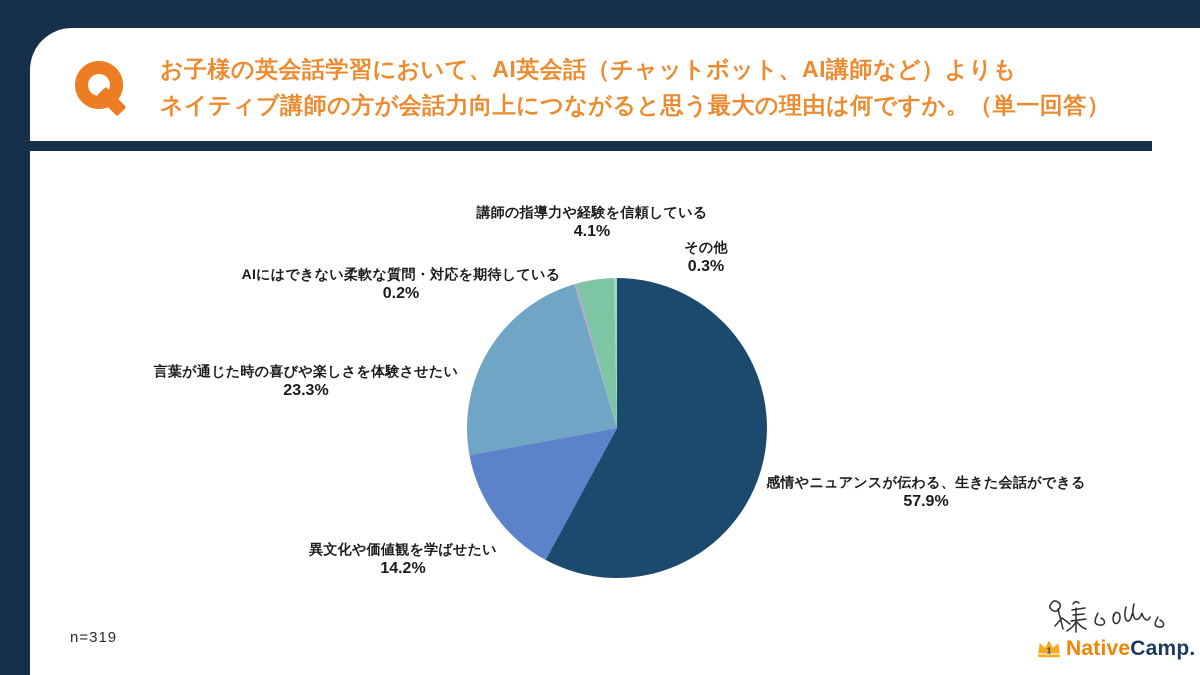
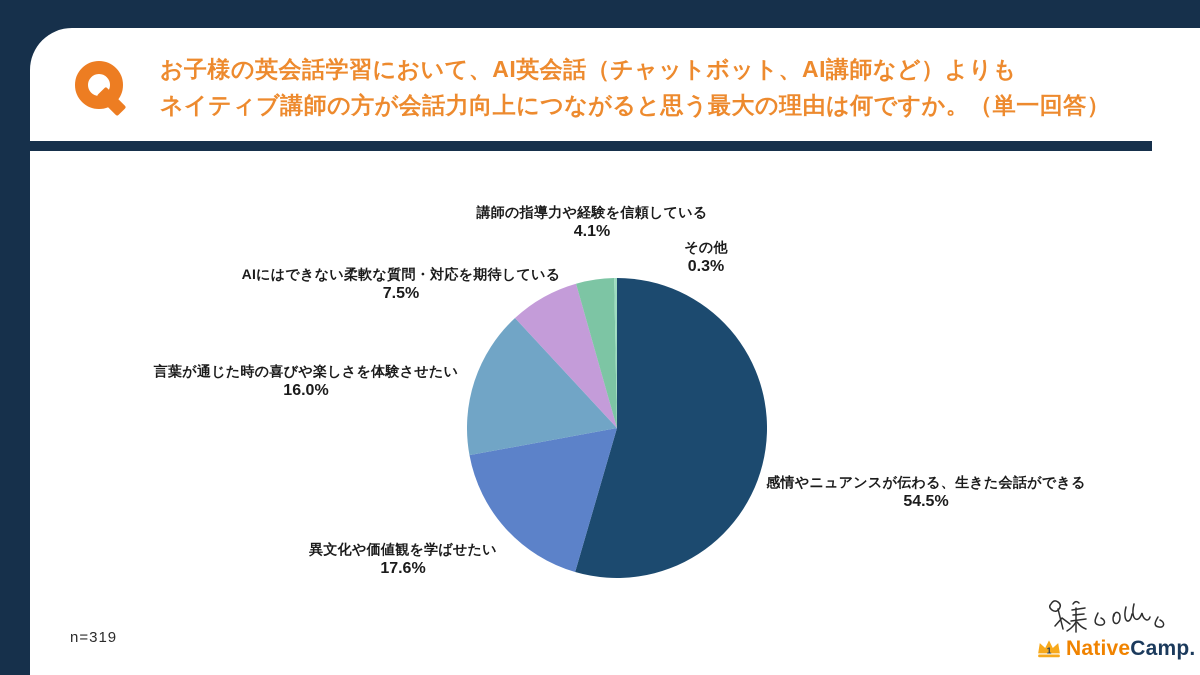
感情やニュアンスが伝わる、生きた会話ができる: 57.9% -> 54.5%
異文化や価値観を学ばせたい: 14.2% -> 17.6%
言葉が通じた時の喜びや楽しさを体験させたい: 23.3% -> 16.0%
AIにはできない柔軟な質問・対応を期待している: 0.2% -> 7.5%
